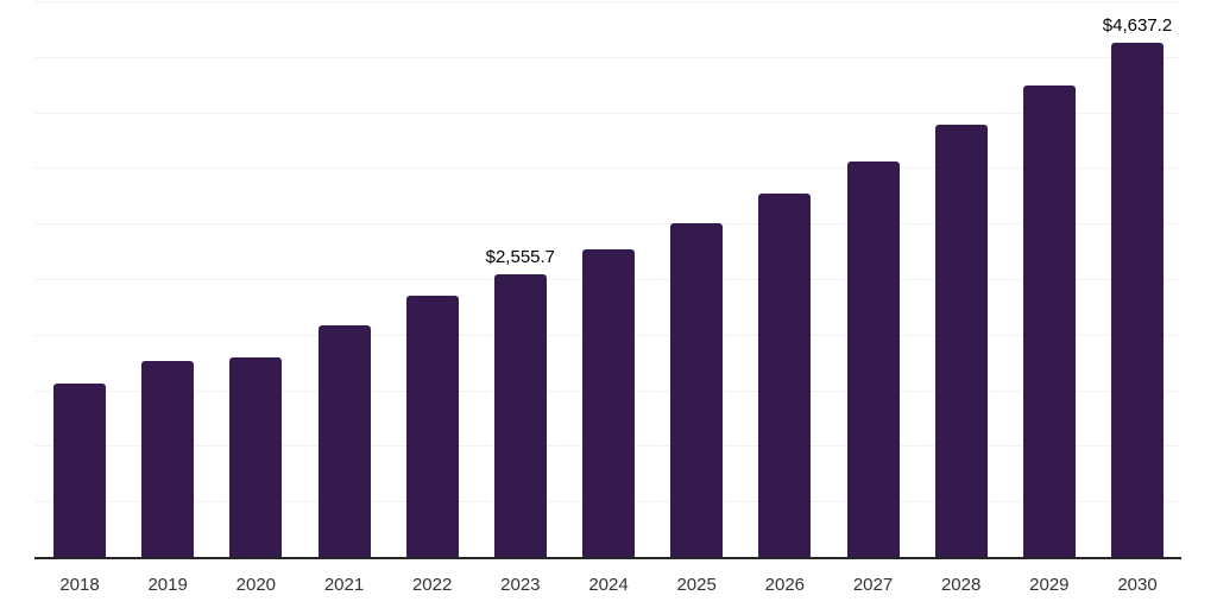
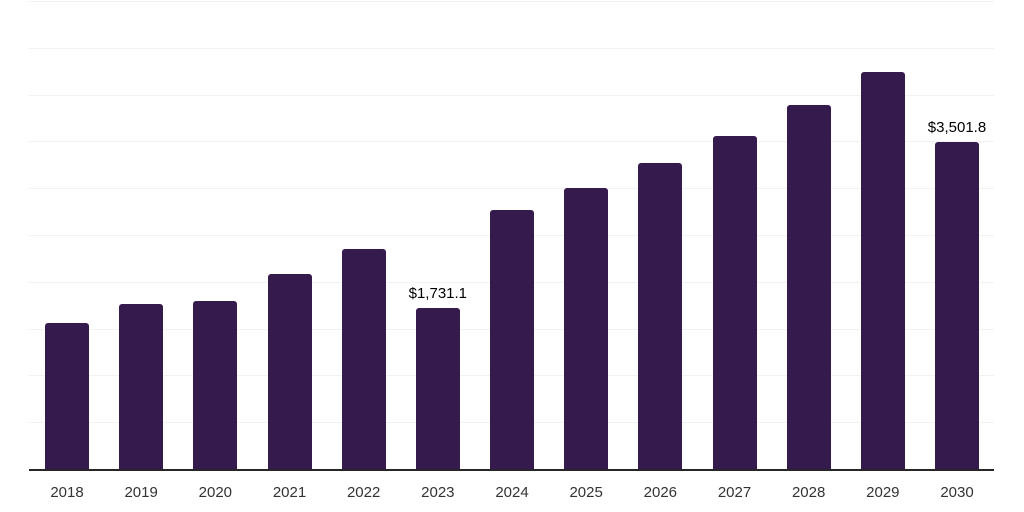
2023: $2,555.7 -> $1,731.1
2030: $4,637.2 -> $3,501.8
